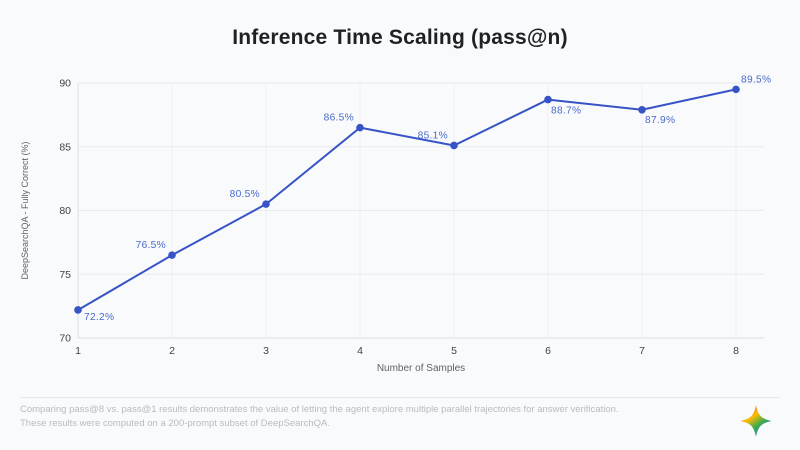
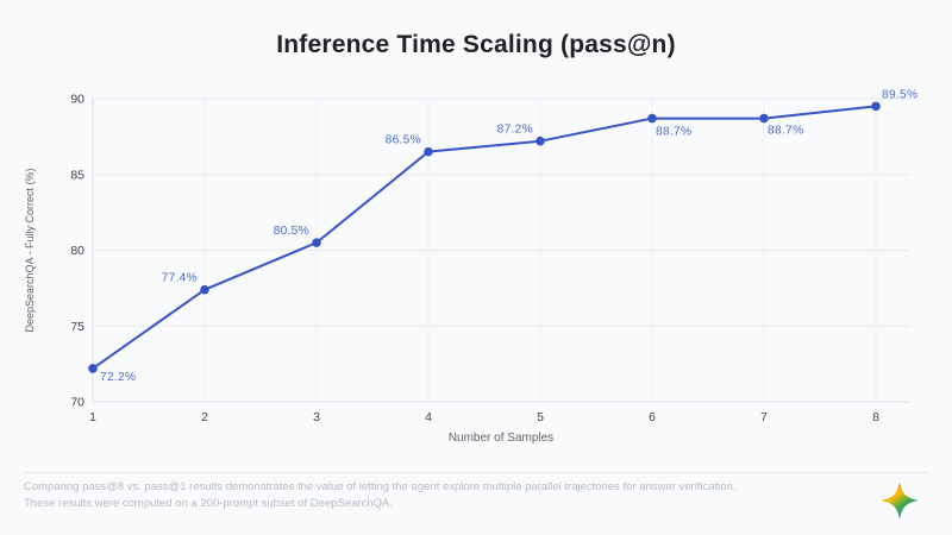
2: 76.5% -> 77.4%
5: 85.1% -> 87.2%
7: 87.9% -> 88.7%
